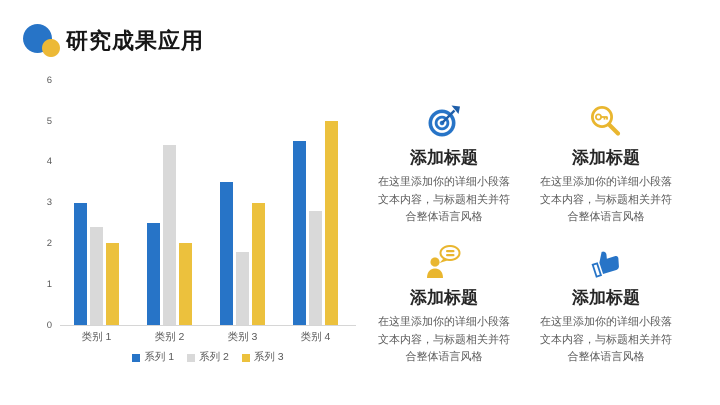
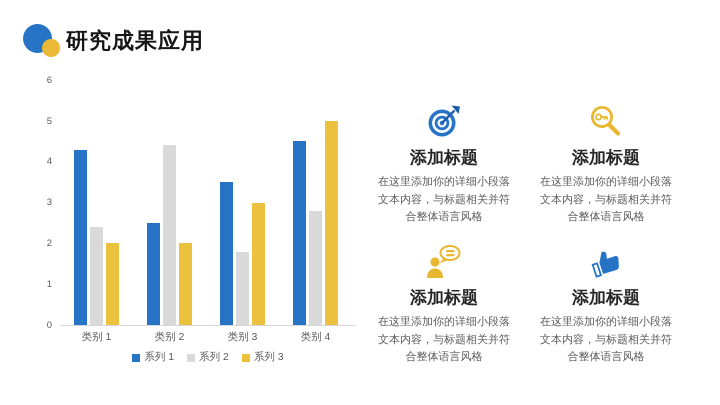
系列 1/类别 1: 3.0 -> 4.3
